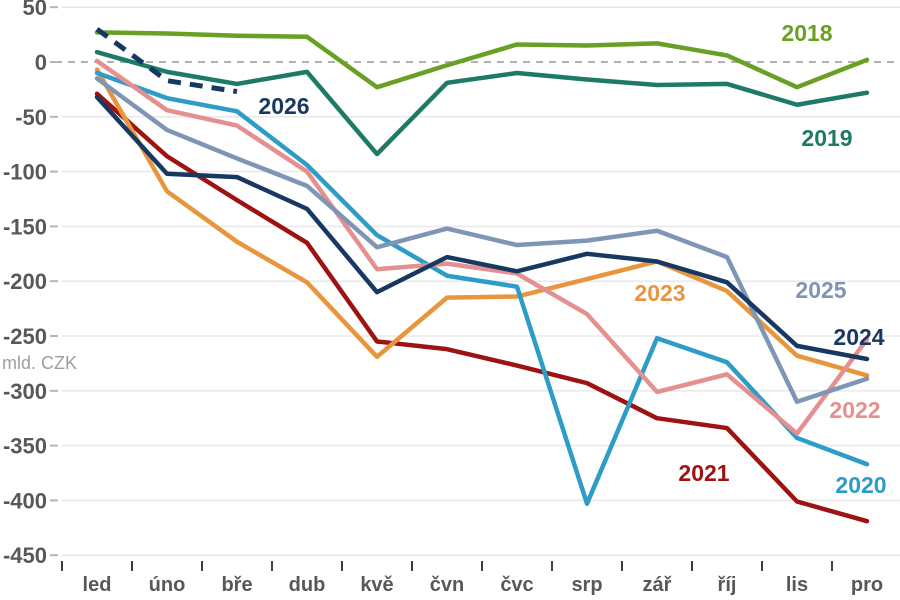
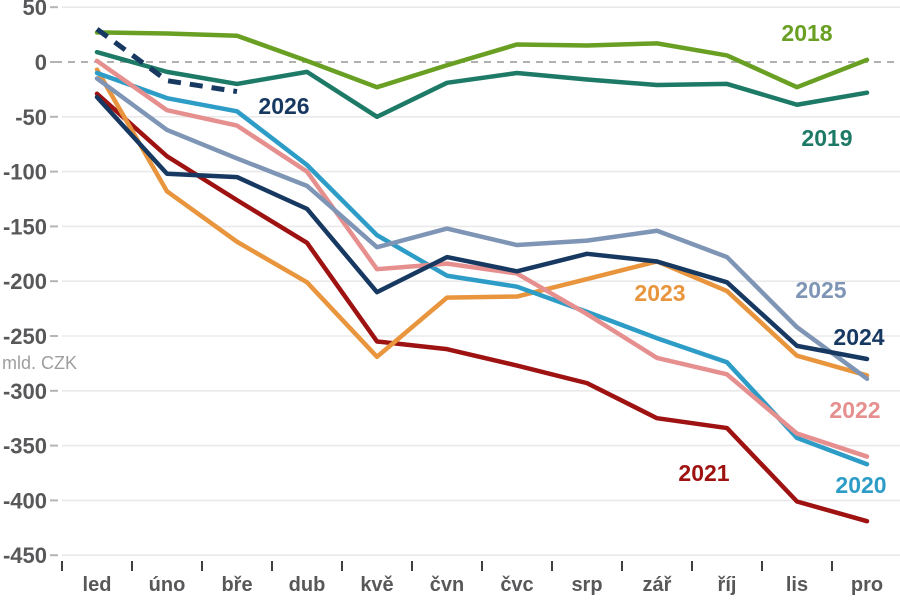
2018/dub: 23 -> 1
2019/kvě: -84 -> -50
2020/srp: -403 -> -228
2022/zář: -301 -> -270
2025/lis: -310 -> -242
2022/pro: -253 -> -360
